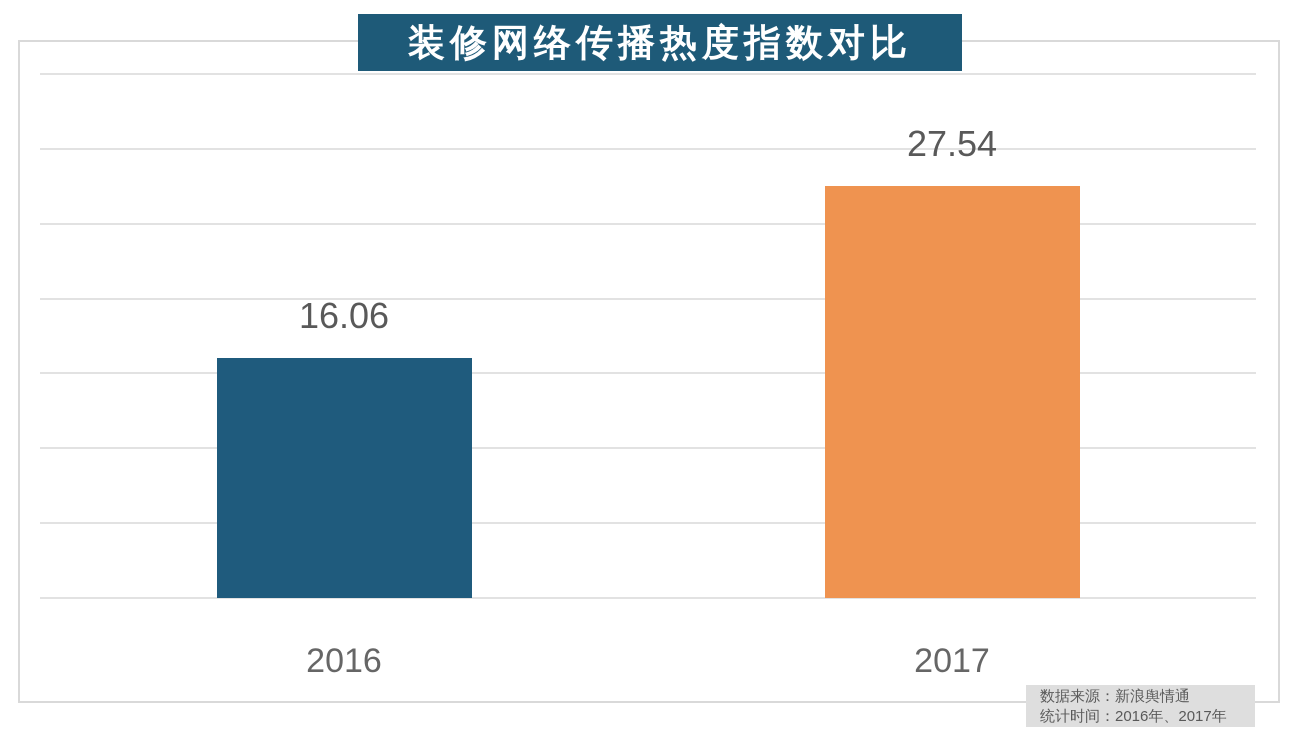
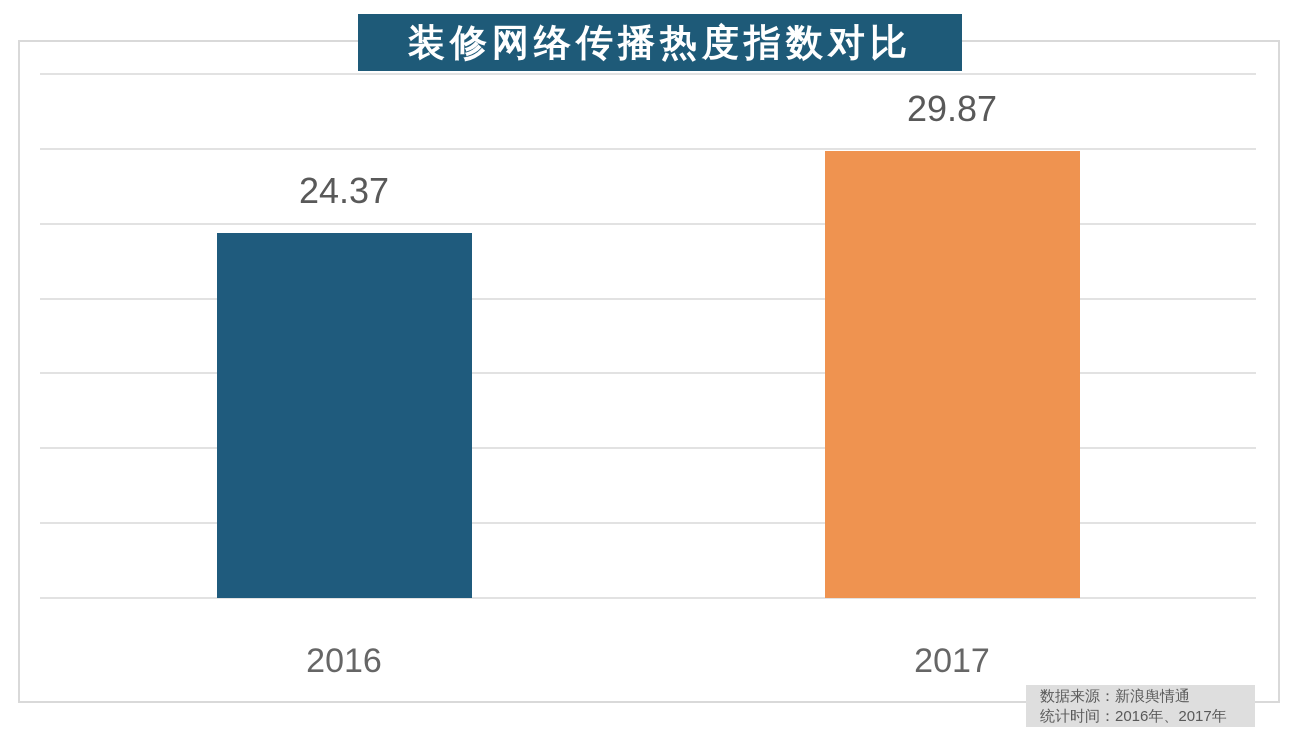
2016: 16.06 -> 24.37
2017: 27.54 -> 29.87
